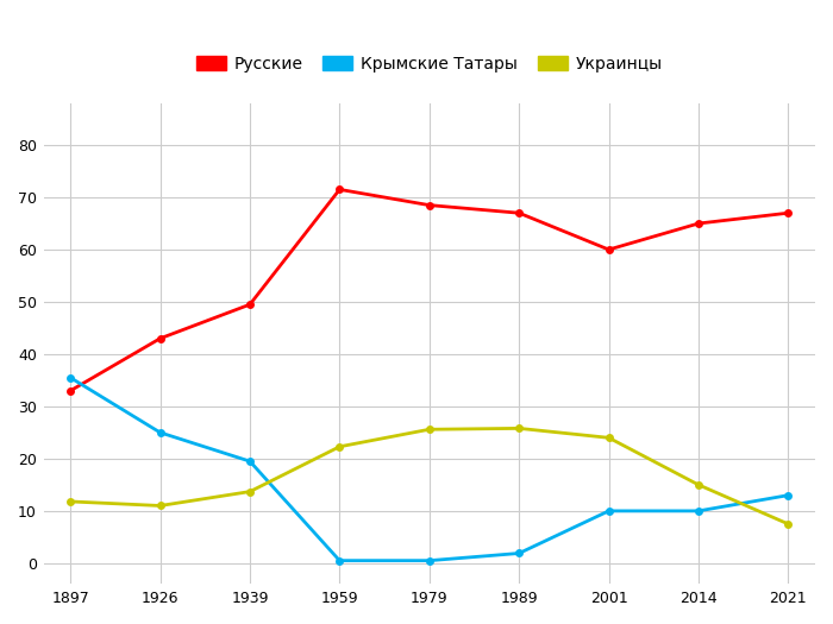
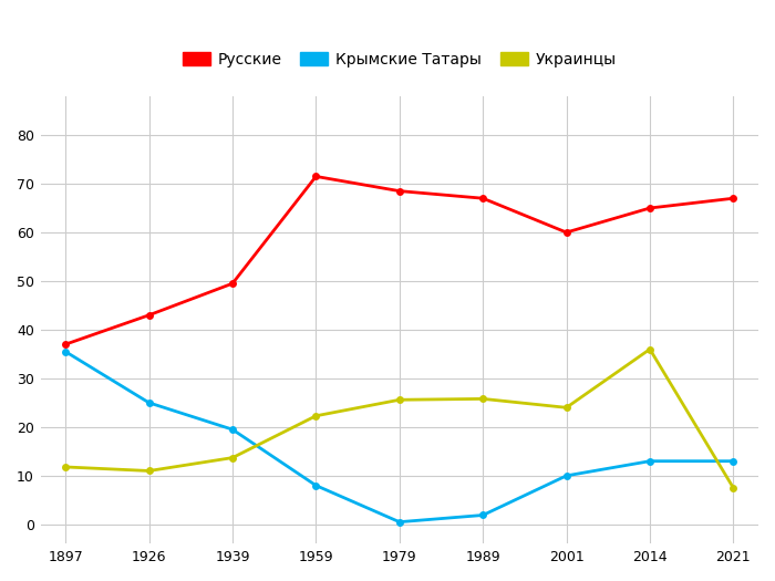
Русские/1897: 33.0 -> 37.0
Крымские Татары/1959: 0.5 -> 8.0
Крымские Татары/2014: 10.0 -> 13.0
Украинцы/2014: 15.0 -> 36.0
